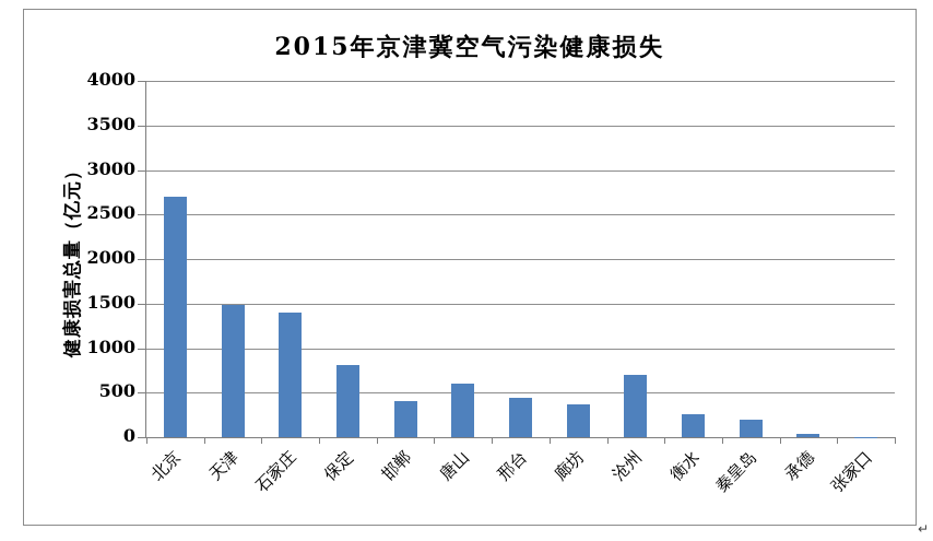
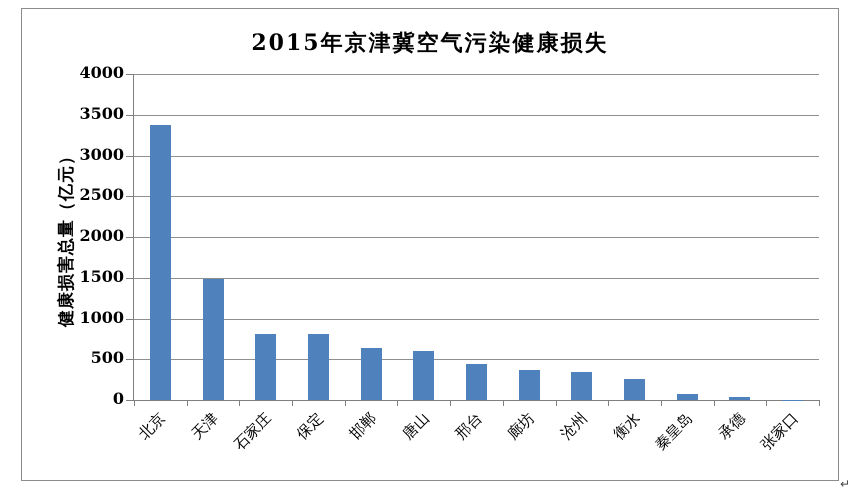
北京: 2700 -> 3400
石家庄: 1400 -> 800
邯郸: 400 -> 600
沧州: 700 -> 300
秦皇岛: 200 -> 100
